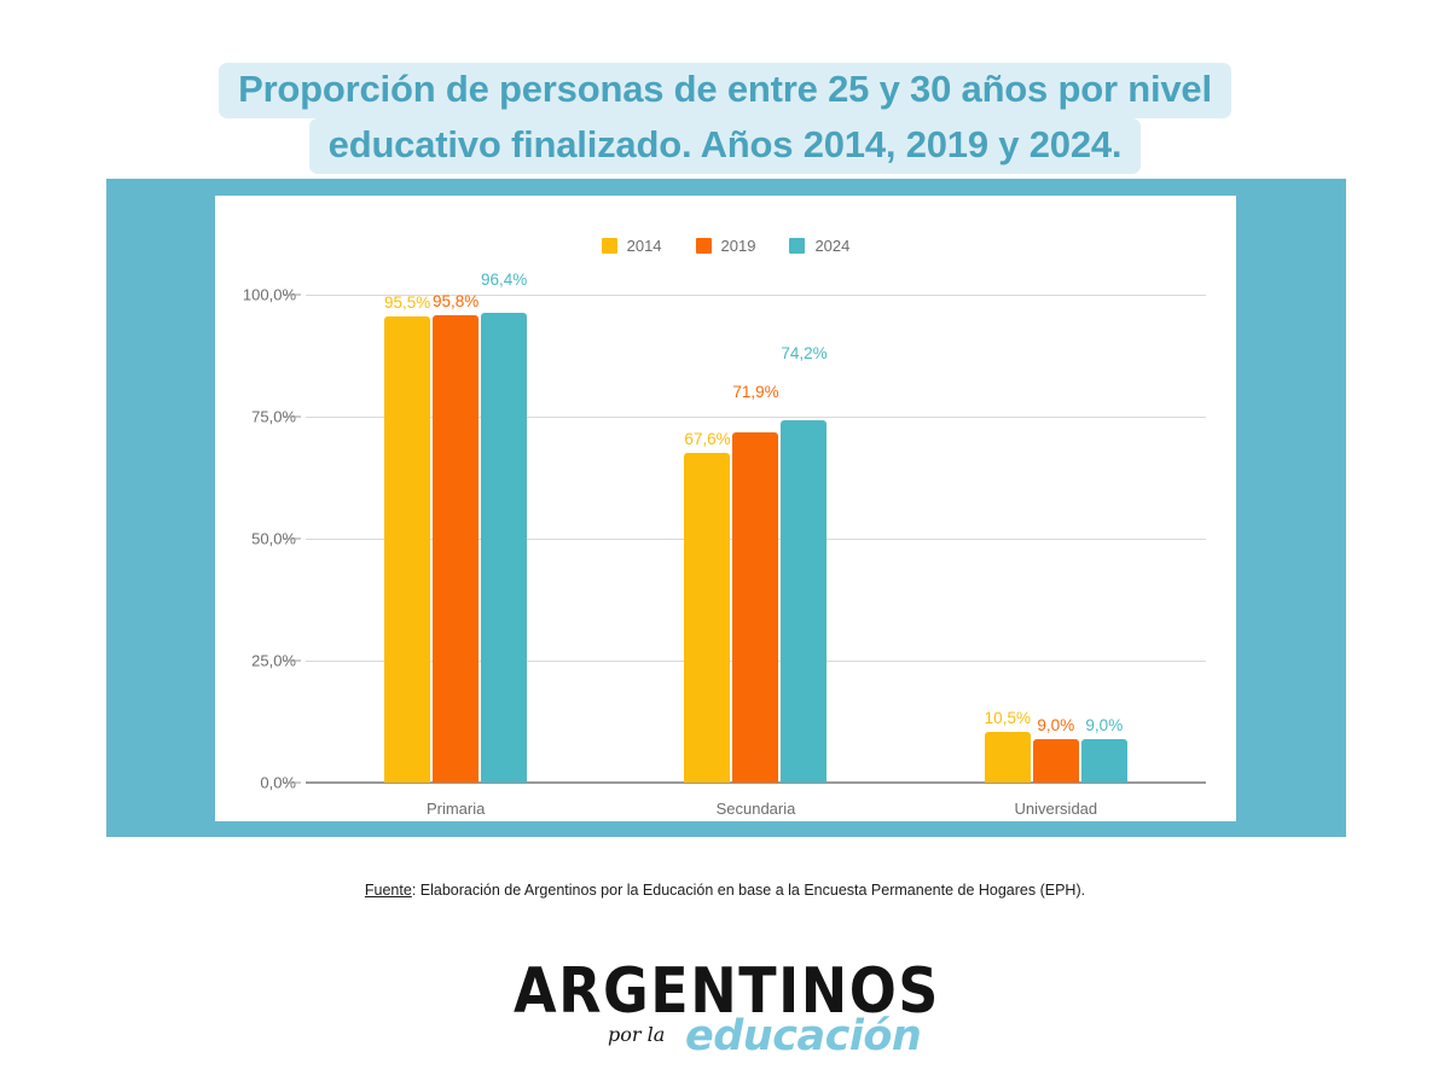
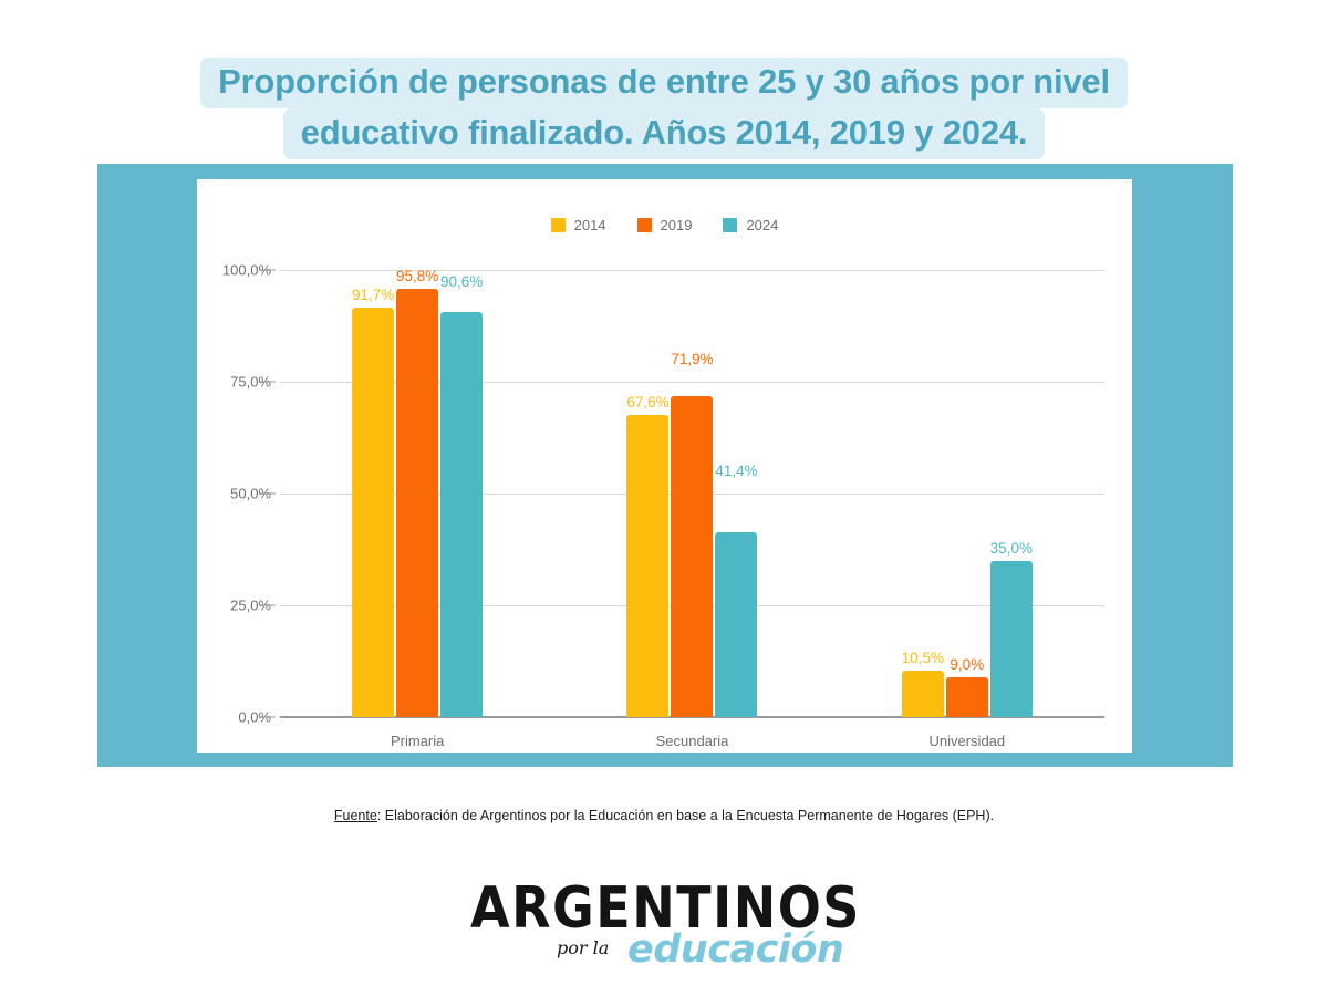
2014/Primaria: 95,5% -> 91,7%
2024/Primaria: 96,4% -> 90,6%
2024/Secundaria: 74,2% -> 41,4%
2024/Universidad: 9,0% -> 35,0%
